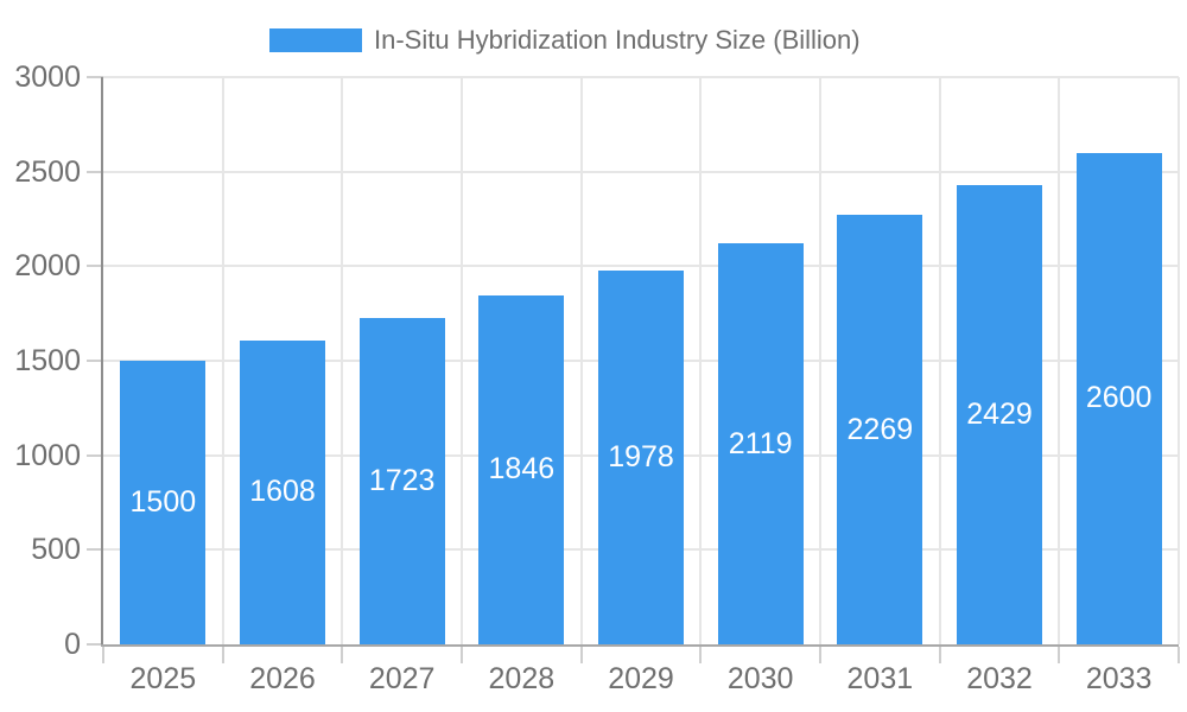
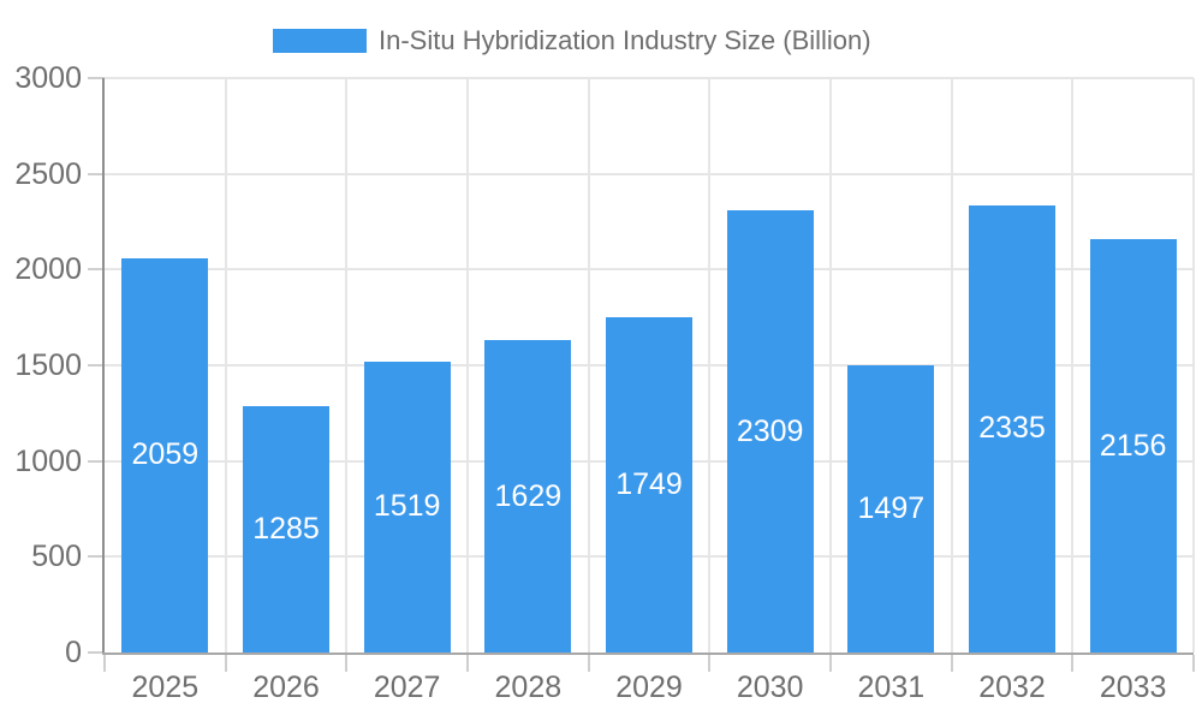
2025: 1500 -> 2059
2026: 1608 -> 1285
2027: 1723 -> 1519
2028: 1846 -> 1629
2029: 1978 -> 1749
2030: 2119 -> 2309
2031: 2269 -> 1497
2032: 2429 -> 2335
2033: 2600 -> 2156
